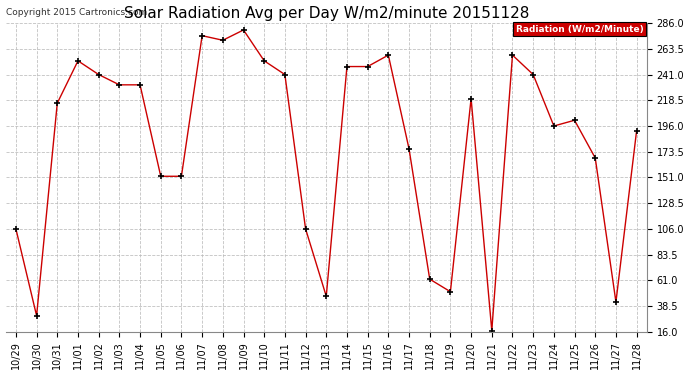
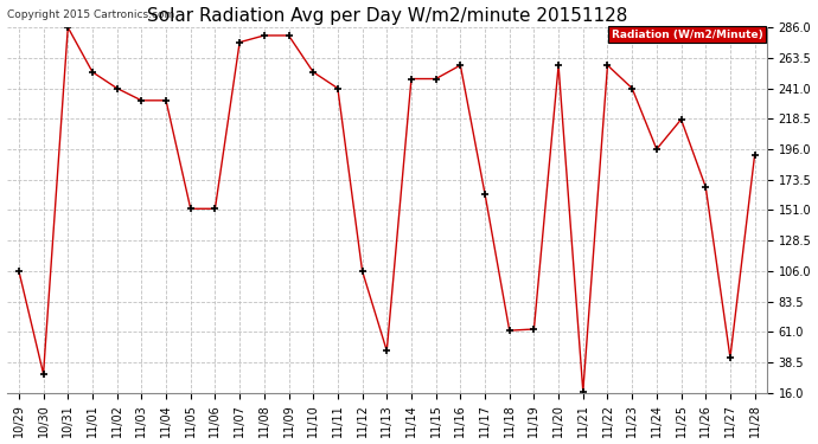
10/31: 216 -> 286
11/08: 271 -> 280
11/17: 176 -> 163
11/19: 51 -> 63
11/20: 220 -> 258
11/25: 201 -> 218
